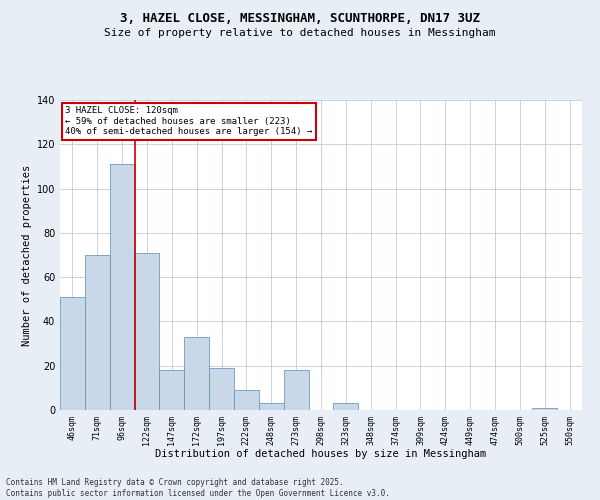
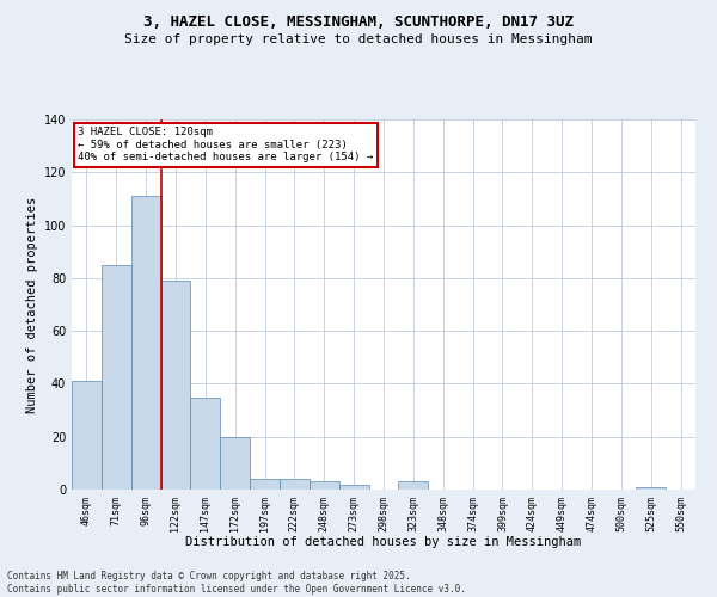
46sqm: 51 -> 41
71sqm: 70 -> 85
122sqm: 71 -> 79
147sqm: 18 -> 35
172sqm: 33 -> 20
197sqm: 19 -> 4
222sqm: 9 -> 4
273sqm: 18 -> 2
